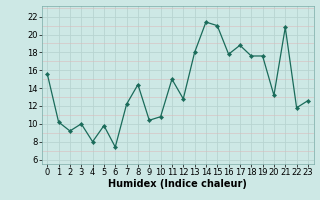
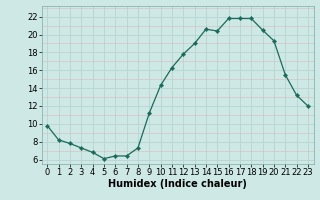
0: 15.6 -> 9.8
1: 10.2 -> 8.2
2: 9.2 -> 7.8
3: 10.0 -> 7.3
4: 8.0 -> 6.8
5: 9.8 -> 6.1
6: 7.4 -> 6.4
7: 12.2 -> 6.4
8: 14.4 -> 7.3
9: 10.4 -> 11.2
10: 10.8 -> 14.3
11: 15.0 -> 16.3
12: 12.8 -> 17.8
13: 18.0 -> 19.0
14: 21.4 -> 20.6
15: 21.0 -> 20.4
16: 17.8 -> 21.8
17: 18.8 -> 21.8
18: 17.6 -> 21.8
19: 17.6 -> 20.5
20: 13.2 -> 19.3
21: 20.8 -> 15.5
22: 11.8 -> 13.2
23: 12.6 -> 12.0
